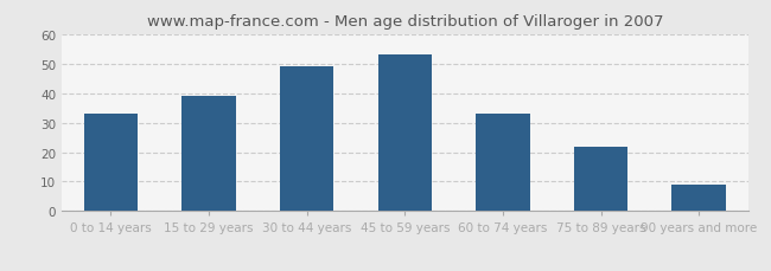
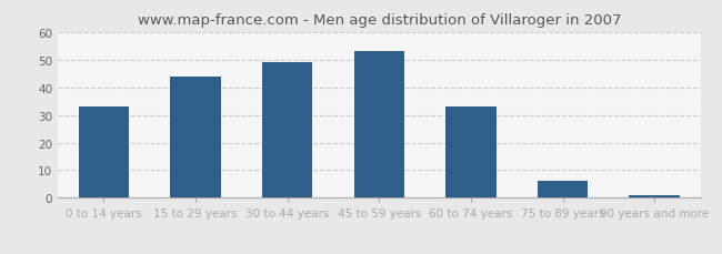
15 to 29 years: 39 -> 44
75 to 89 years: 22 -> 6
90 years and more: 9 -> 1
